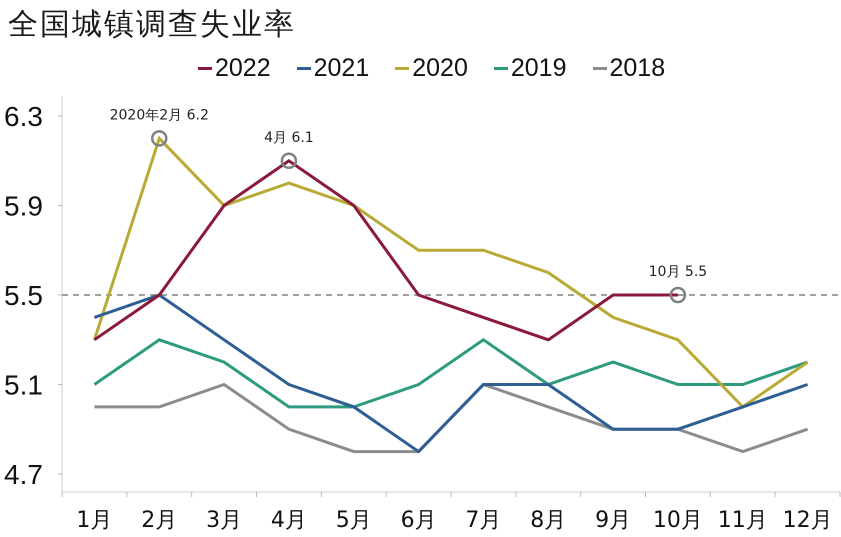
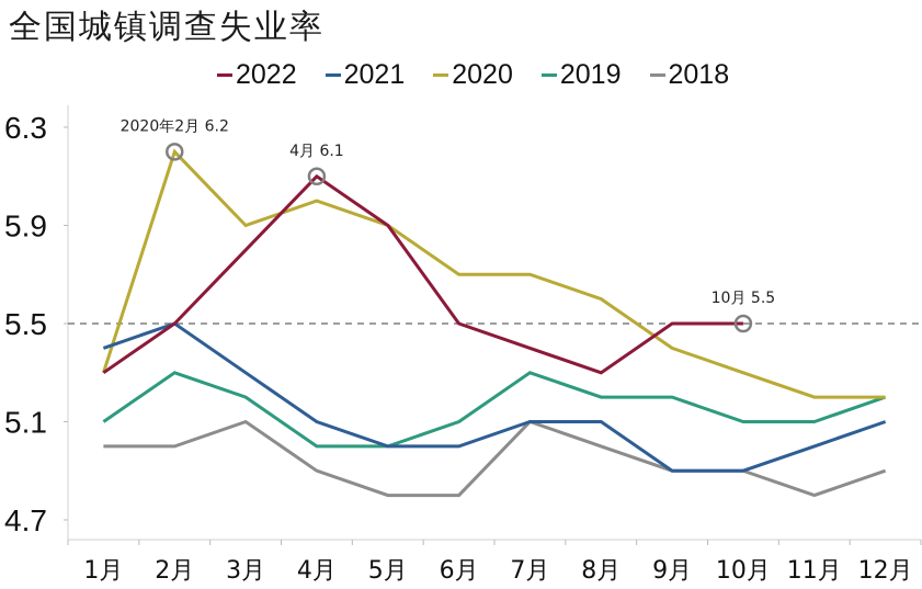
2022/3月: 5.9 -> 5.8
2021/6月: 4.8 -> 5.0
2019/8月: 5.1 -> 5.2
2020/11月: 5.0 -> 5.2
